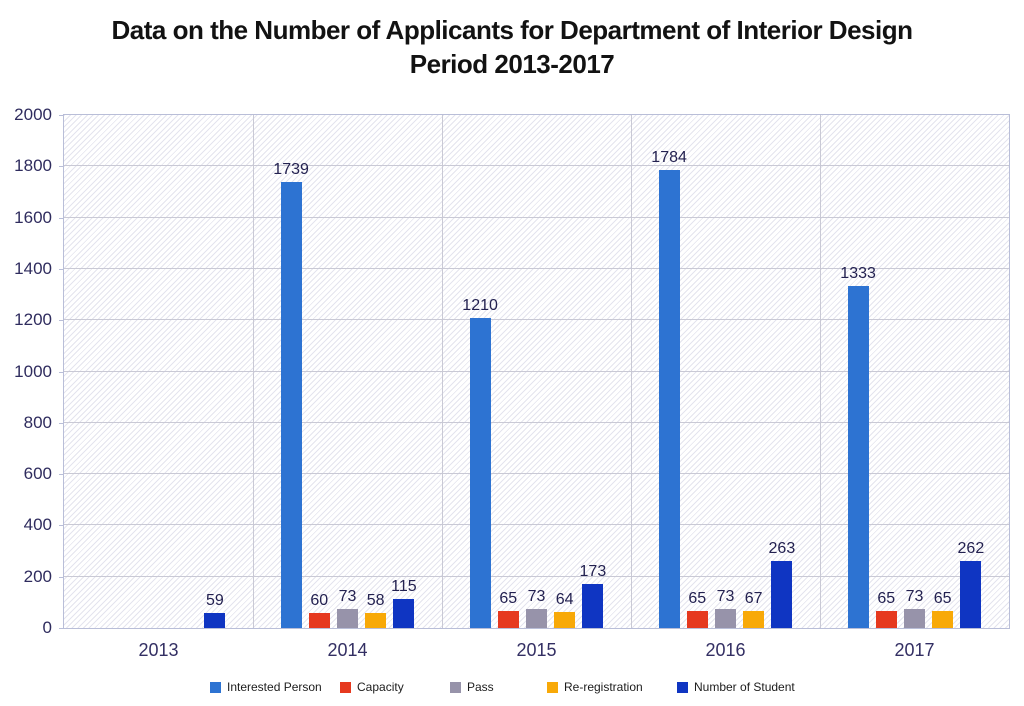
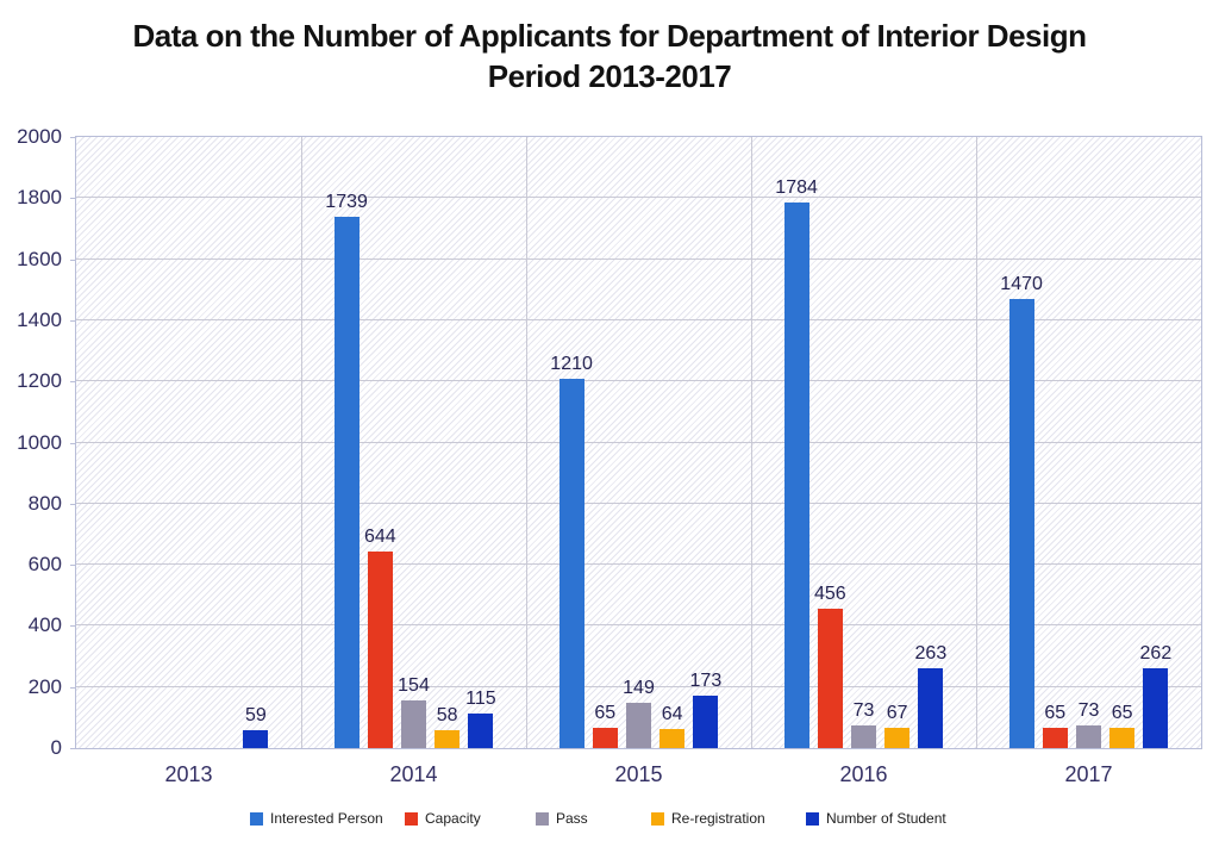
Capacity/2014: 60 -> 644
Pass/2014: 73 -> 154
Pass/2015: 73 -> 149
Capacity/2016: 65 -> 456
Interested Person/2017: 1333 -> 1470
